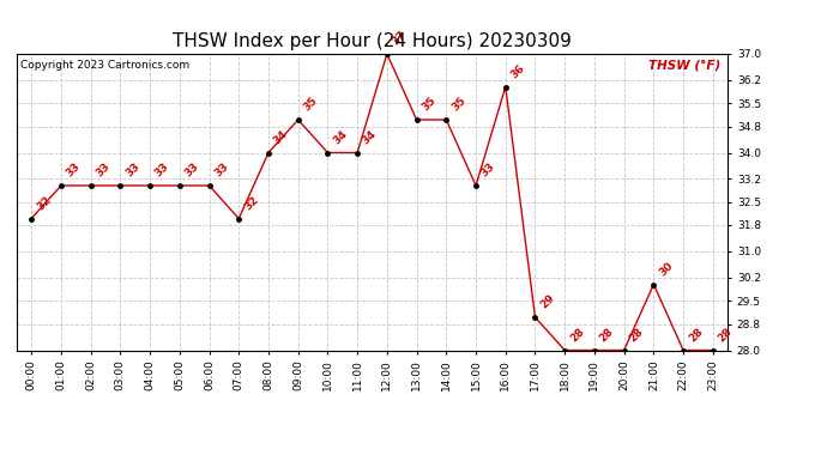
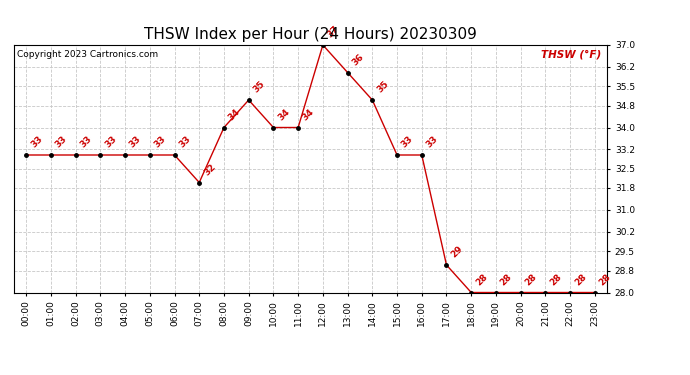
00:00: 32 -> 33
13:00: 35 -> 36
16:00: 36 -> 33
21:00: 30 -> 28
